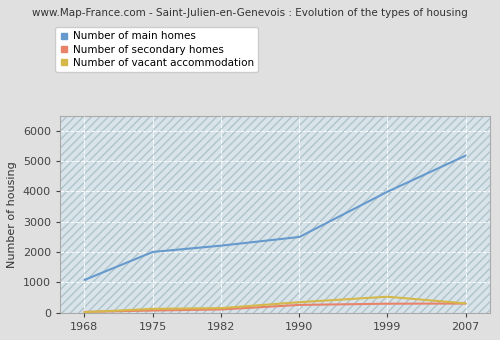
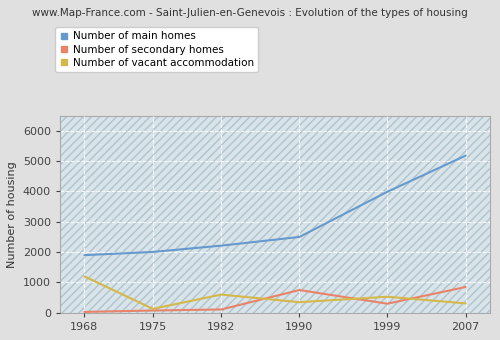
Number of main homes/1968: 1080 -> 1900
Number of vacant accommodation/1968: 20 -> 1200
Number of vacant accommodation/1982: 160 -> 600
Number of secondary homes/1990: 260 -> 750
Number of secondary homes/2007: 300 -> 850
